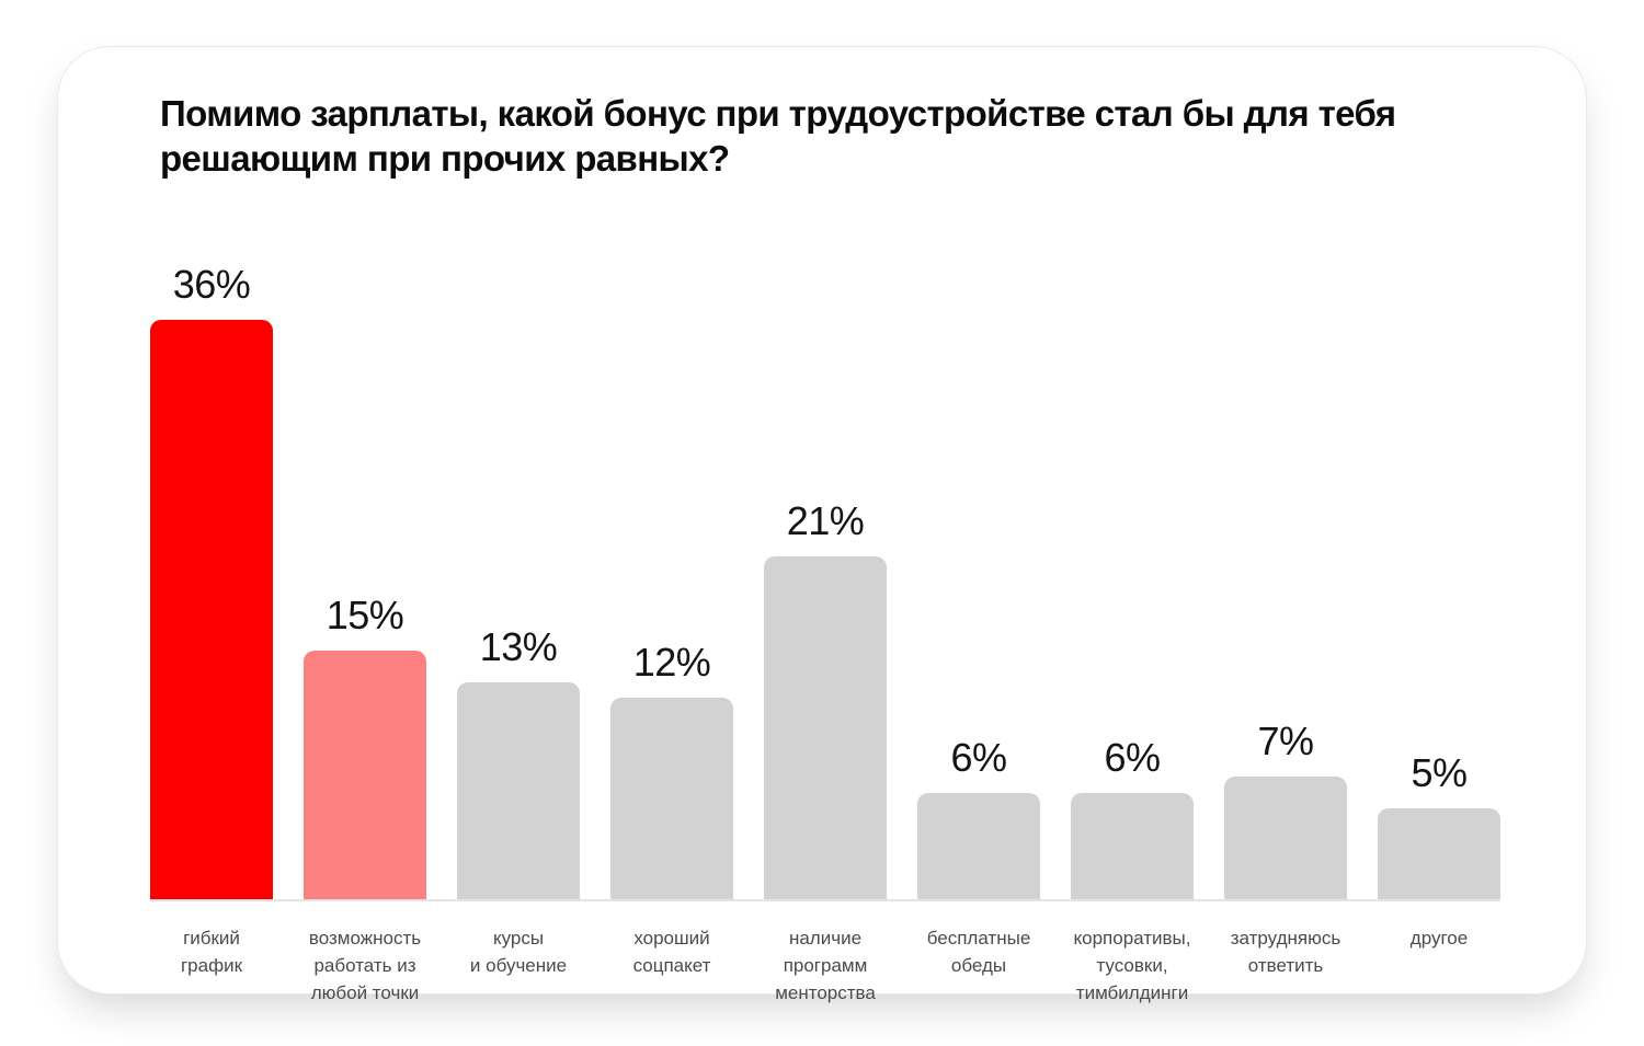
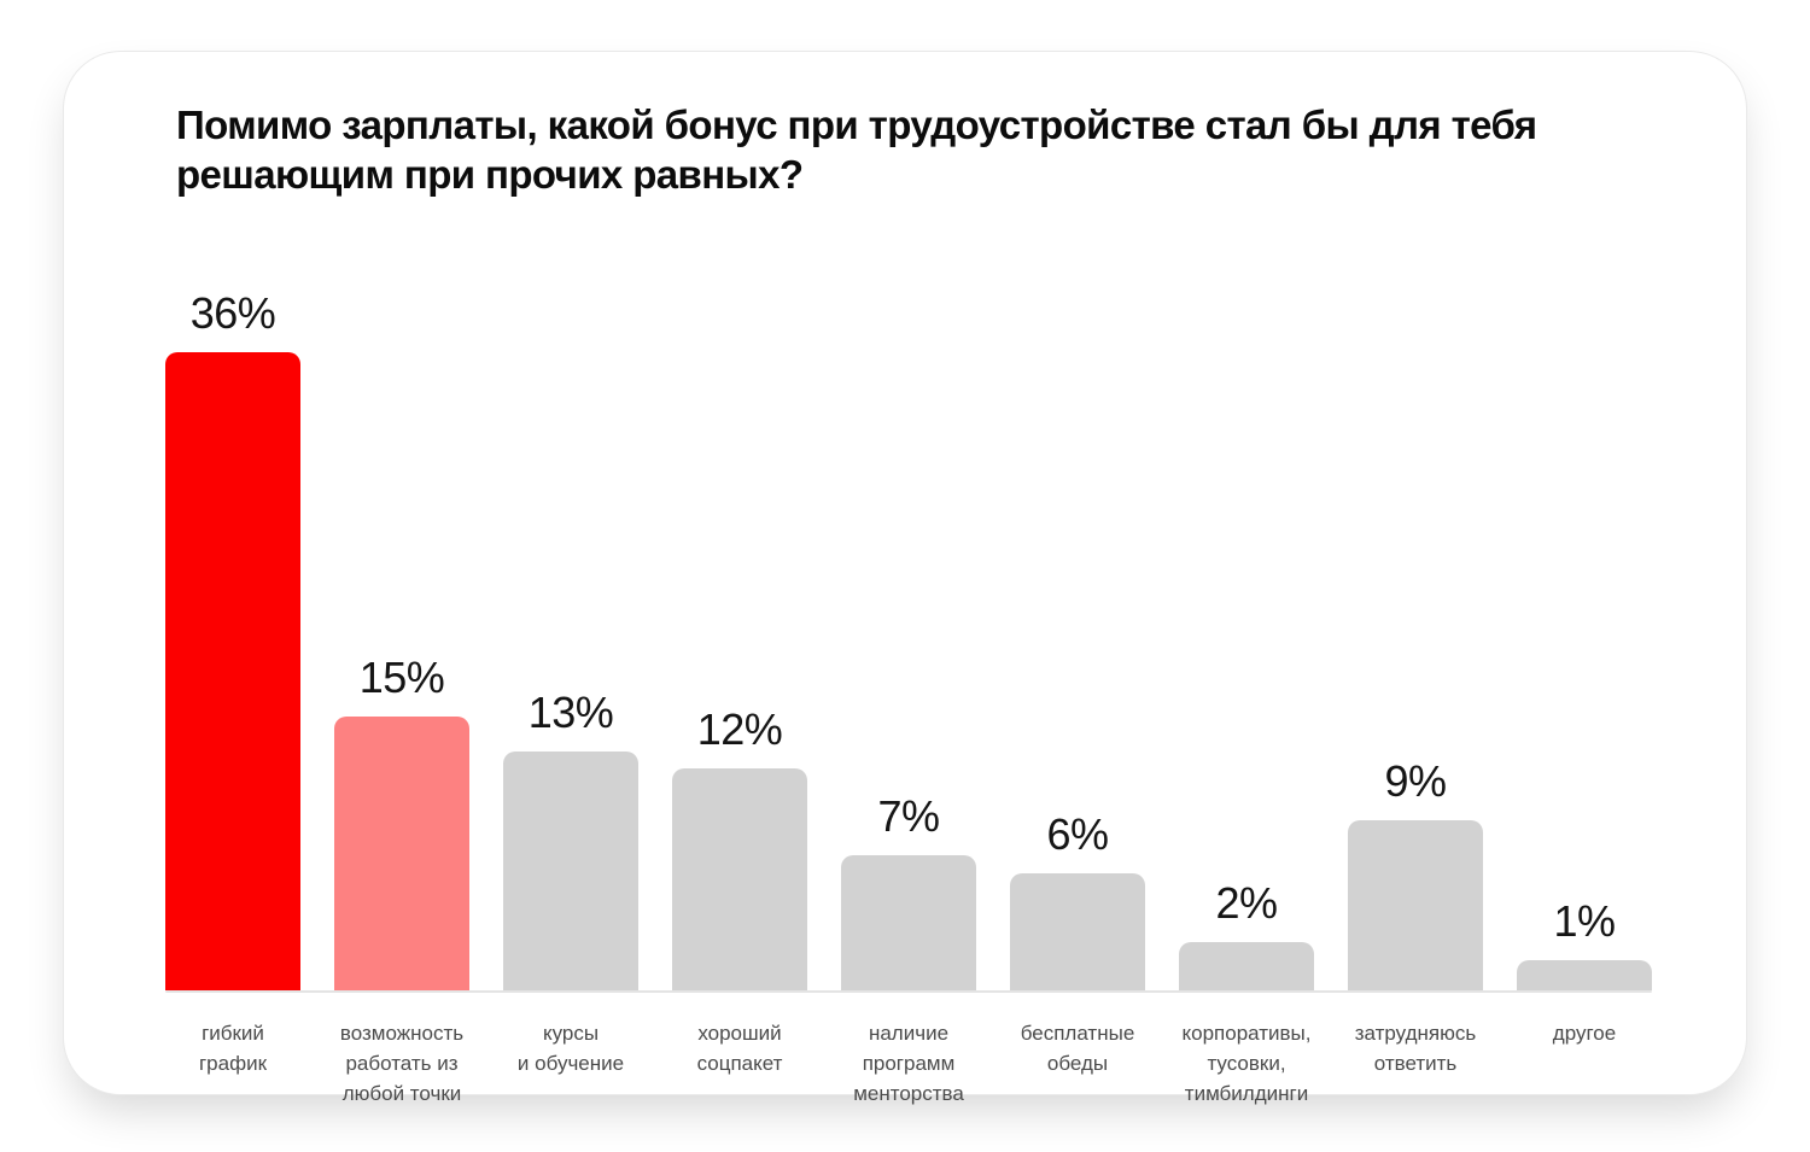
наличие программ менторства: 21% -> 7%
корпоративы, тусовки, тимбилдинги: 6% -> 2%
затрудняюсь ответить: 7% -> 9%
другое: 5% -> 1%
